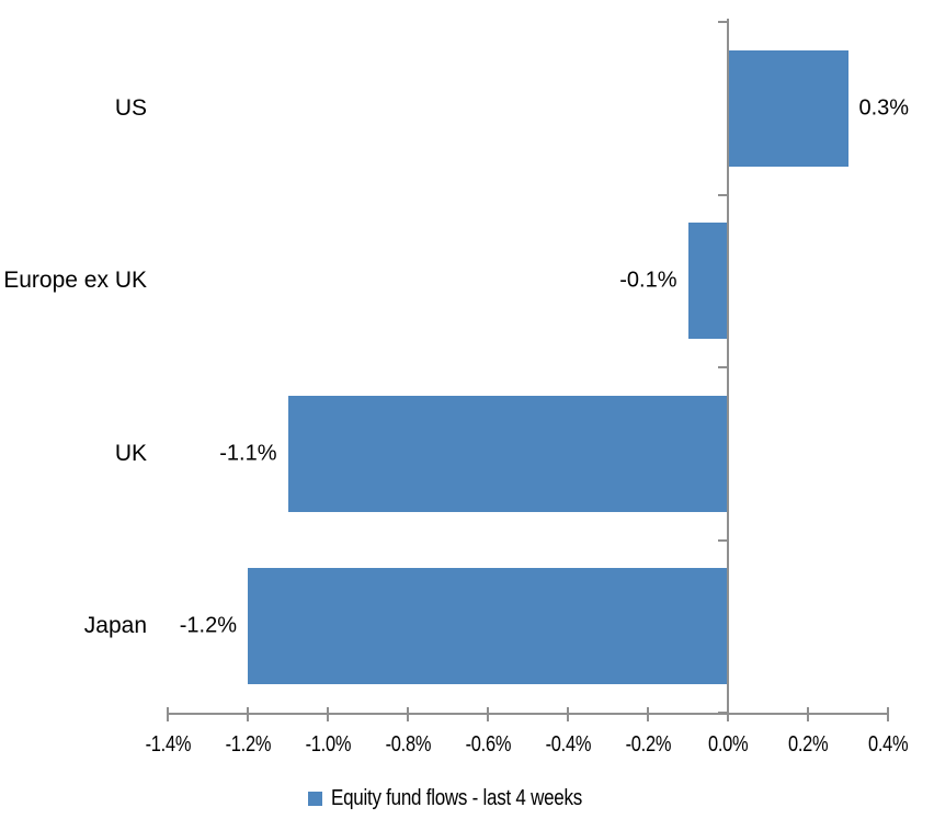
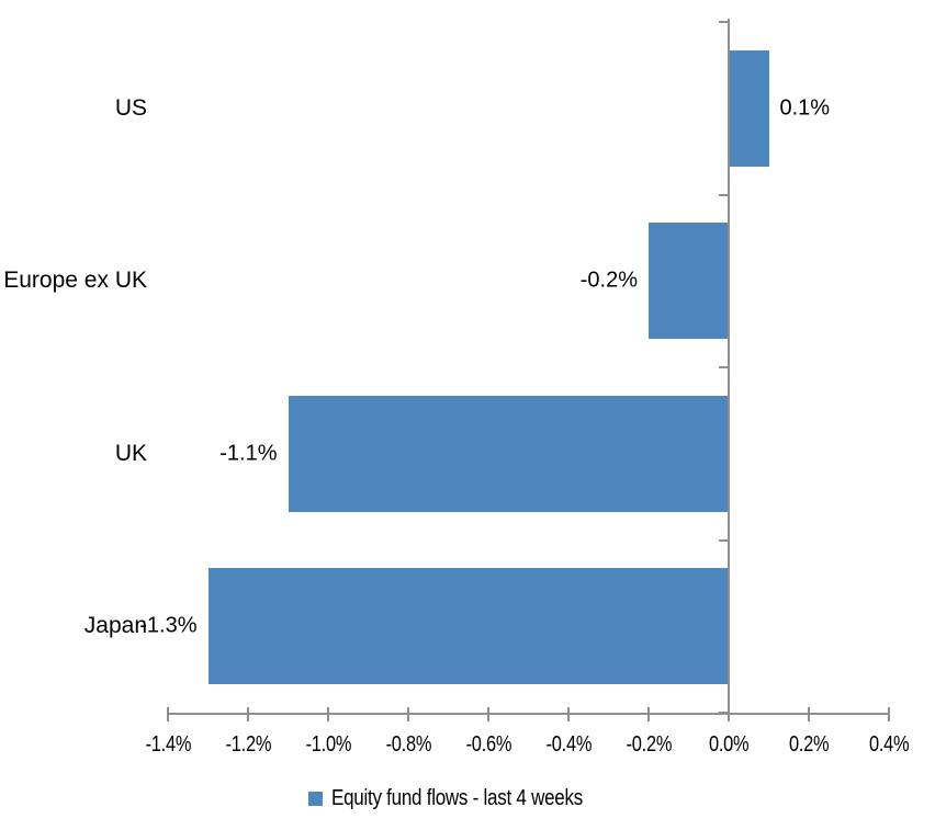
US: 0.3% -> 0.1%
Europe ex UK: -0.1% -> -0.2%
Japan: -1.2% -> -1.3%
